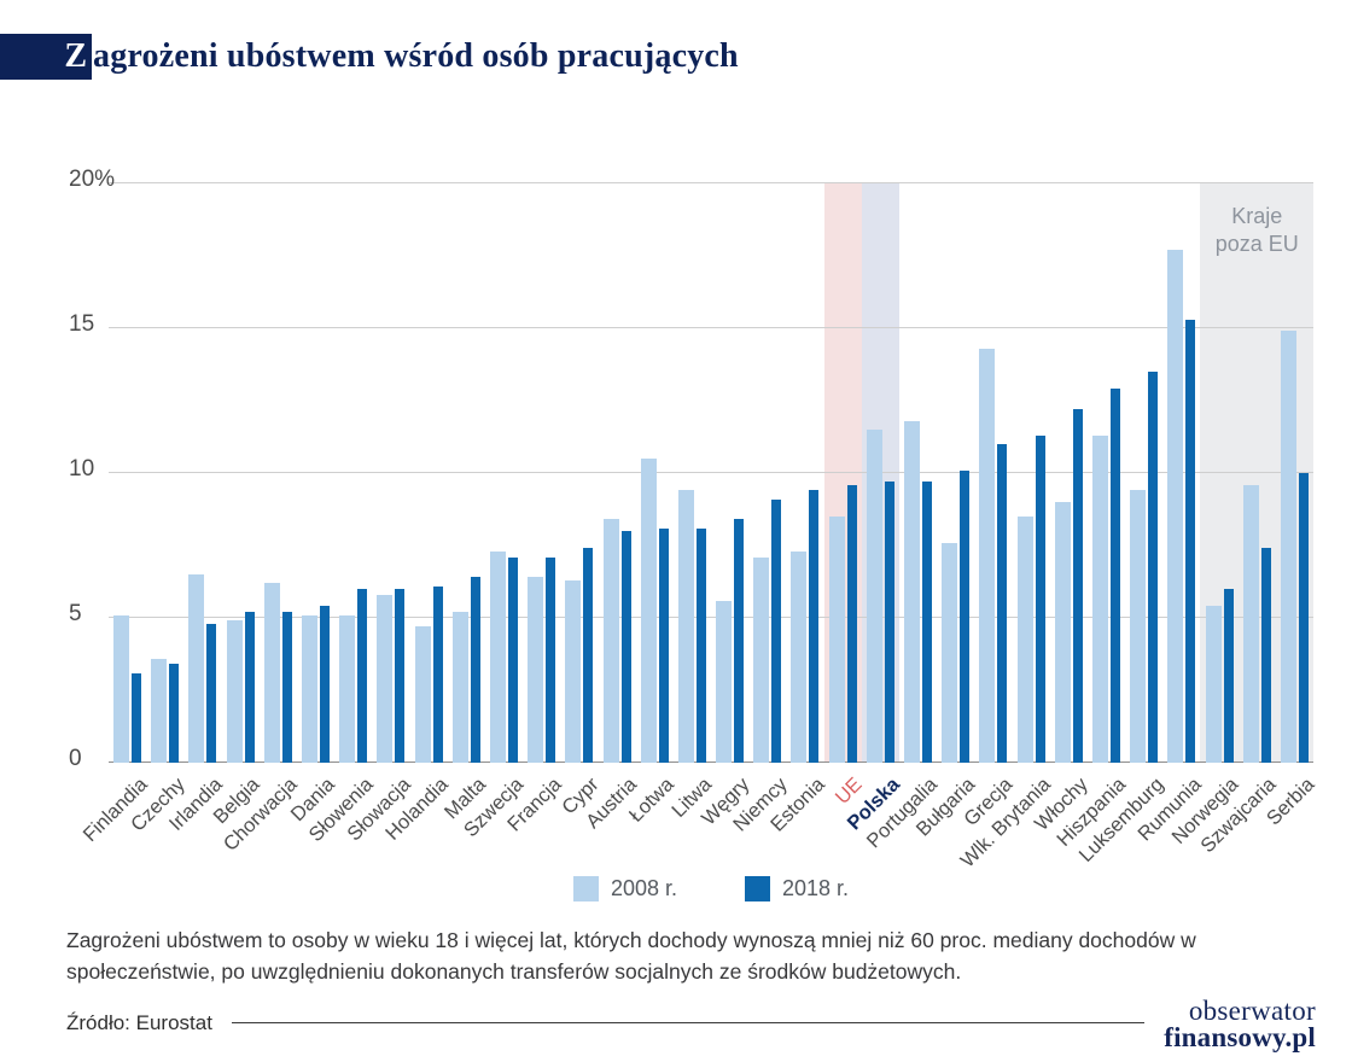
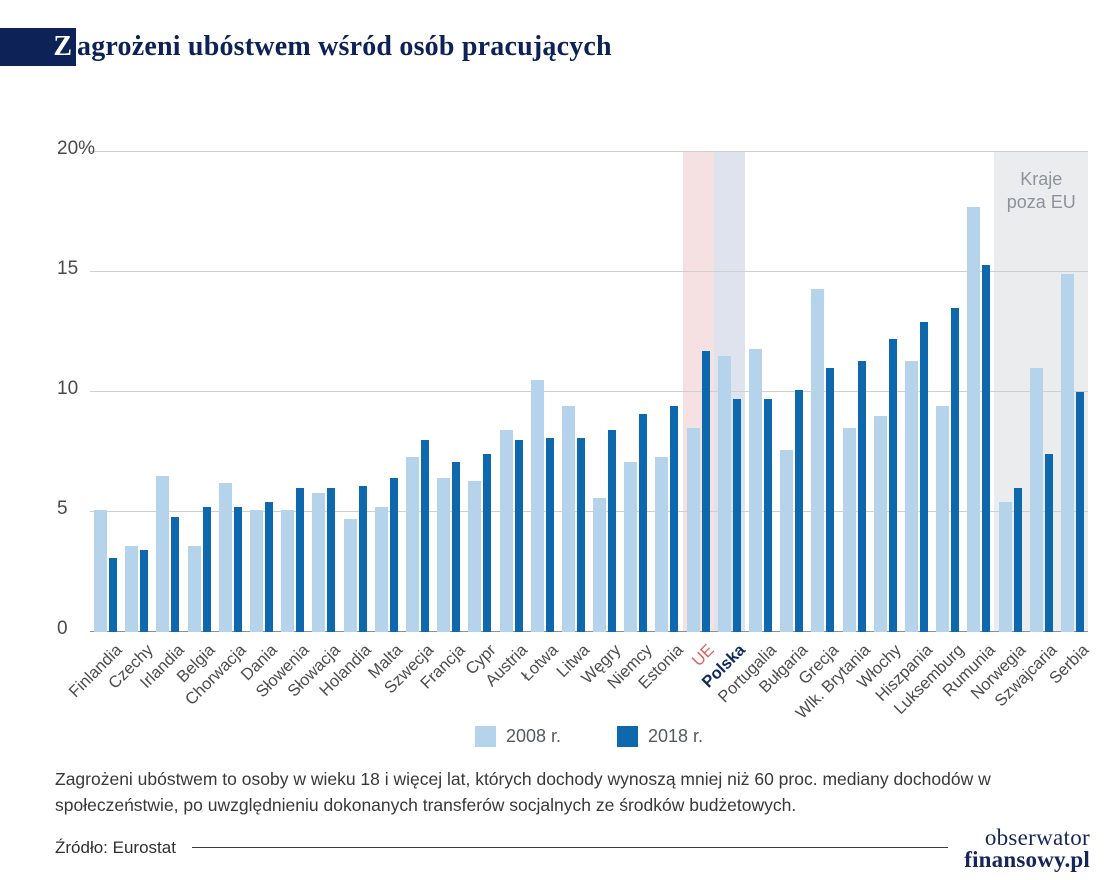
2008 r./Belgia: 4.9% -> 3.6%
2018 r./Szwecja: 7.1% -> 8.0%
2018 r./UE: 9.6% -> 11.7%
2008 r./Szwajcaria: 9.6% -> 11.0%
